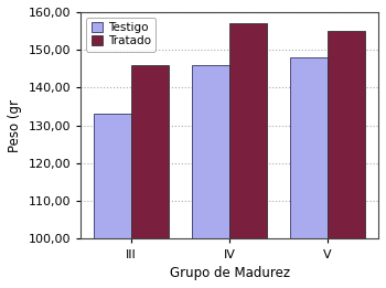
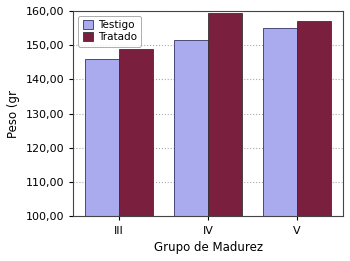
Testigo/III: 133,0 -> 146,0
Tratado/III: 146,0 -> 149,0
Testigo/IV: 146,0 -> 151,5
Tratado/IV: 157,0 -> 159,5
Testigo/V: 148,0 -> 155,0
Tratado/V: 155,0 -> 157,0
